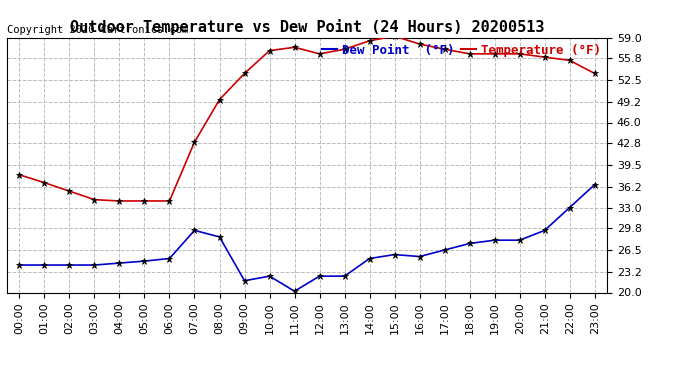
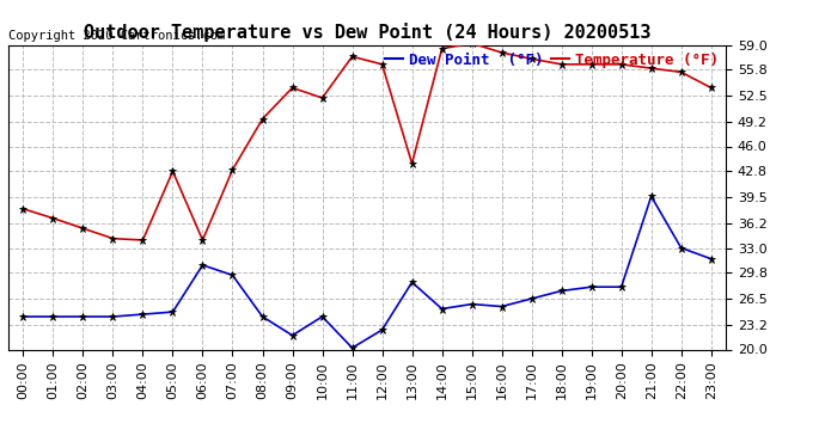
Temperature (°F)/05:00: 34.0 -> 42.8
Dew Point (°F)/06:00: 25.2 -> 30.8
Dew Point (°F)/08:00: 28.5 -> 24.2
Temperature (°F)/10:00: 57.0 -> 52.2
Dew Point (°F)/10:00: 22.5 -> 24.2
Temperature (°F)/13:00: 57.2 -> 43.8
Dew Point (°F)/13:00: 22.5 -> 28.6
Dew Point (°F)/21:00: 29.5 -> 39.6
Dew Point (°F)/23:00: 36.5 -> 31.6
